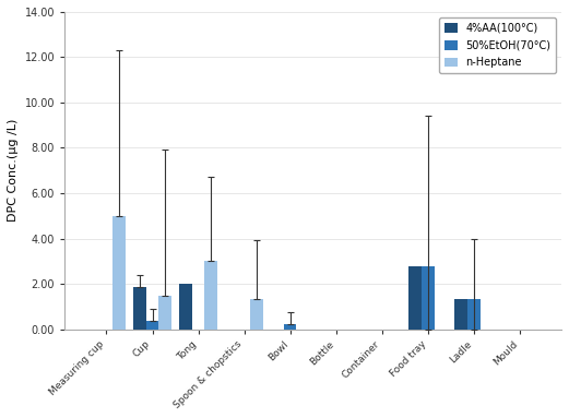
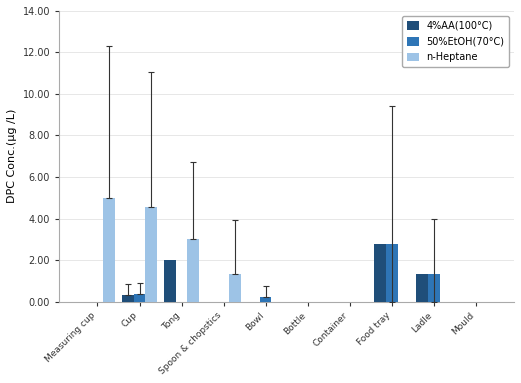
4%AA(100°C)/Cup: 1.85 -> 0.30
n-Heptane/Cup: 1.45 -> 4.55
